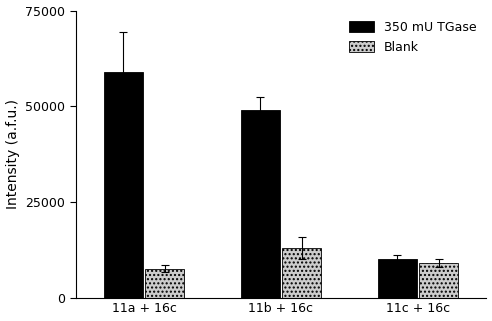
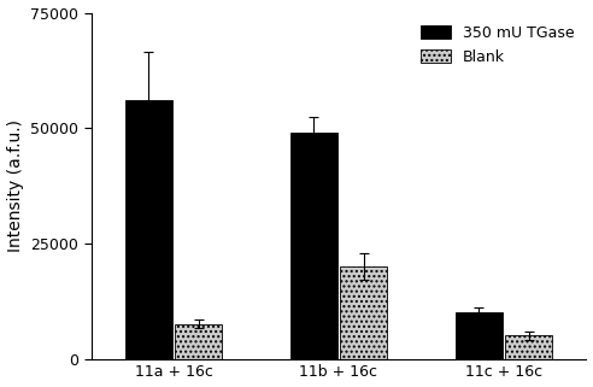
350 mU TGase/11a + 16c: 59000 -> 56000
Blank/11b + 16c: 13000 -> 20000
Blank/11c + 16c: 9000 -> 5000
